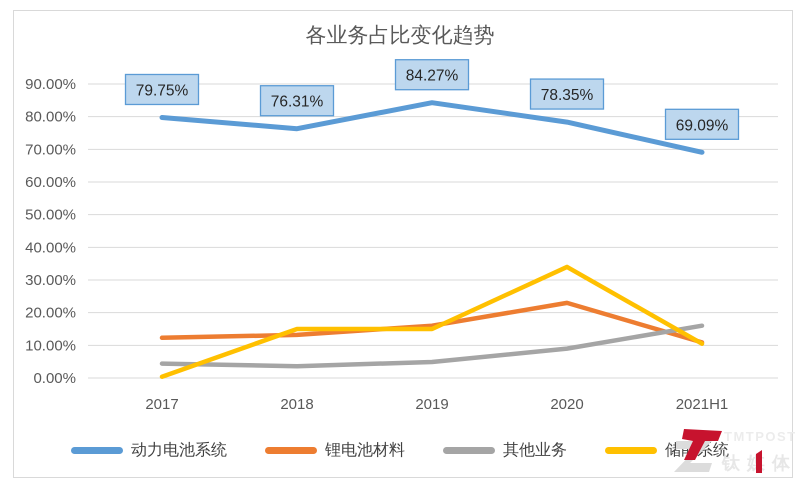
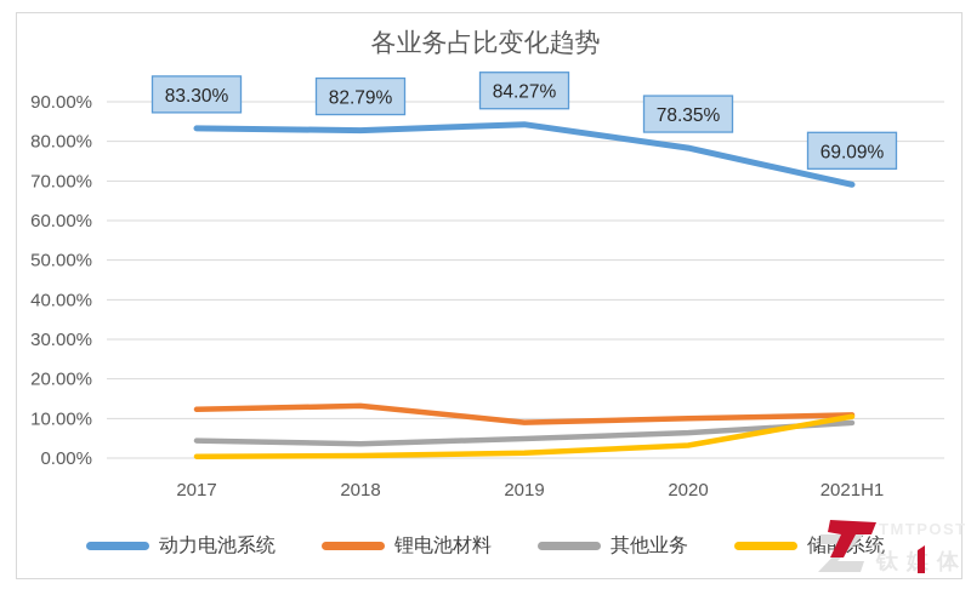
动力电池系统/2017: 79.75% -> 83.30%
动力电池系统/2018: 76.31% -> 82.79%
储能系统/2018: 15% -> 1%
锂电池材料/2019: 16% -> 9%
储能系统/2019: 15% -> 1%
锂电池材料/2020: 23% -> 10%
其他业务/2020: 9% -> 6%
储能系统/2020: 34% -> 3%
其他业务/2021H1: 16% -> 9%
